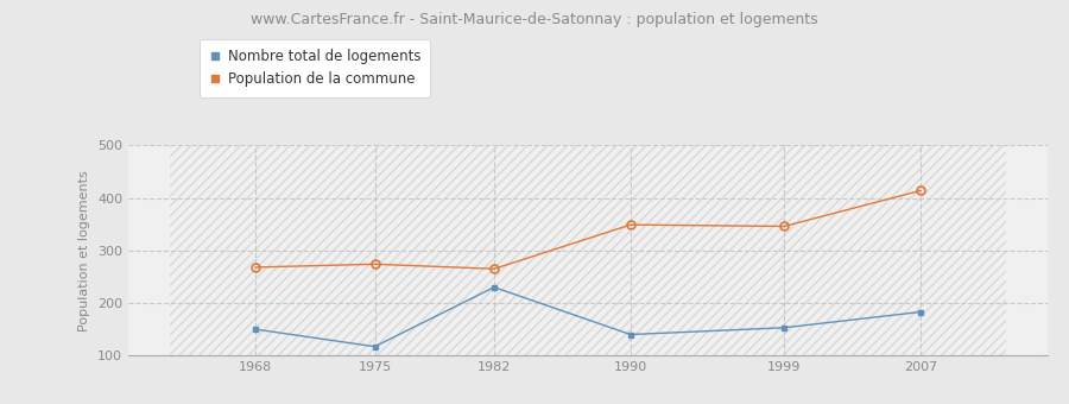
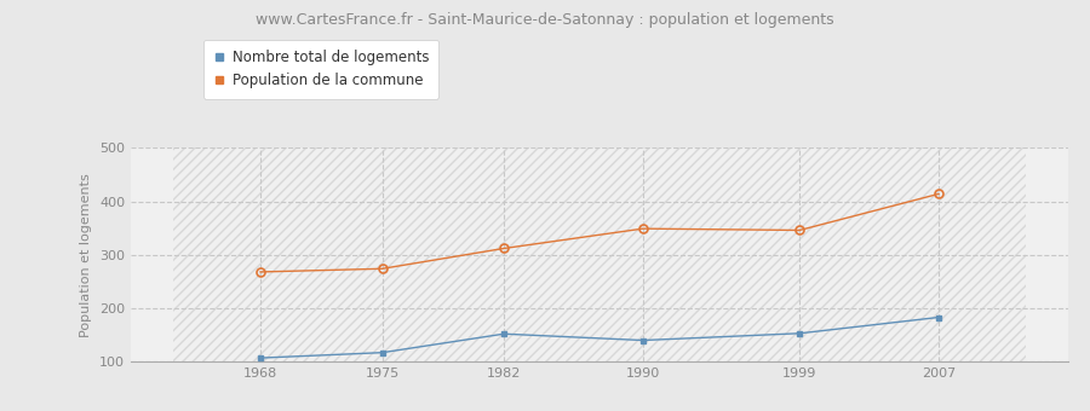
Nombre total de logements/1968: 150 -> 107
Nombre total de logements/1982: 230 -> 152
Population de la commune/1982: 265 -> 312
